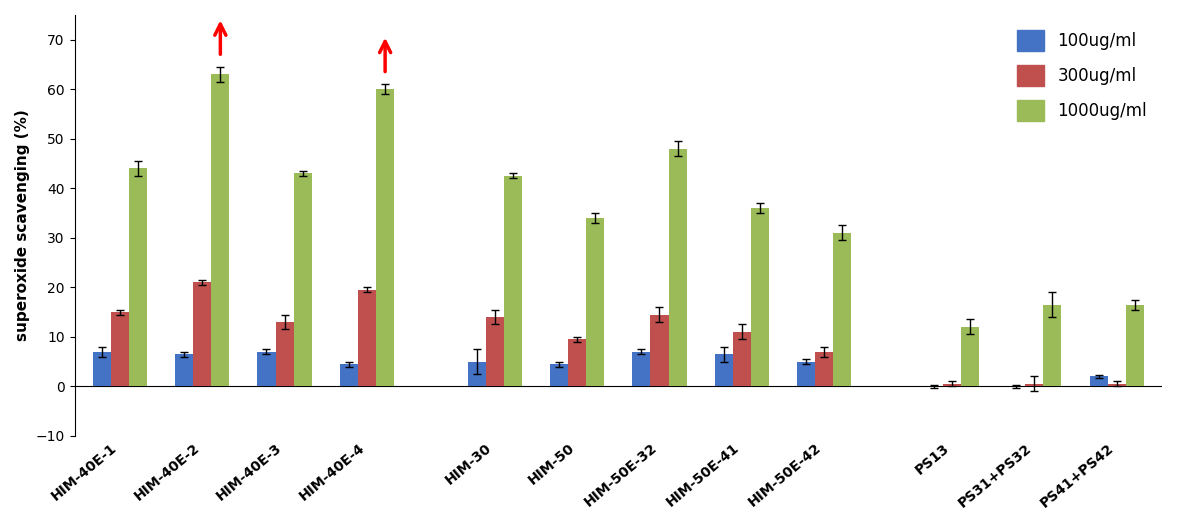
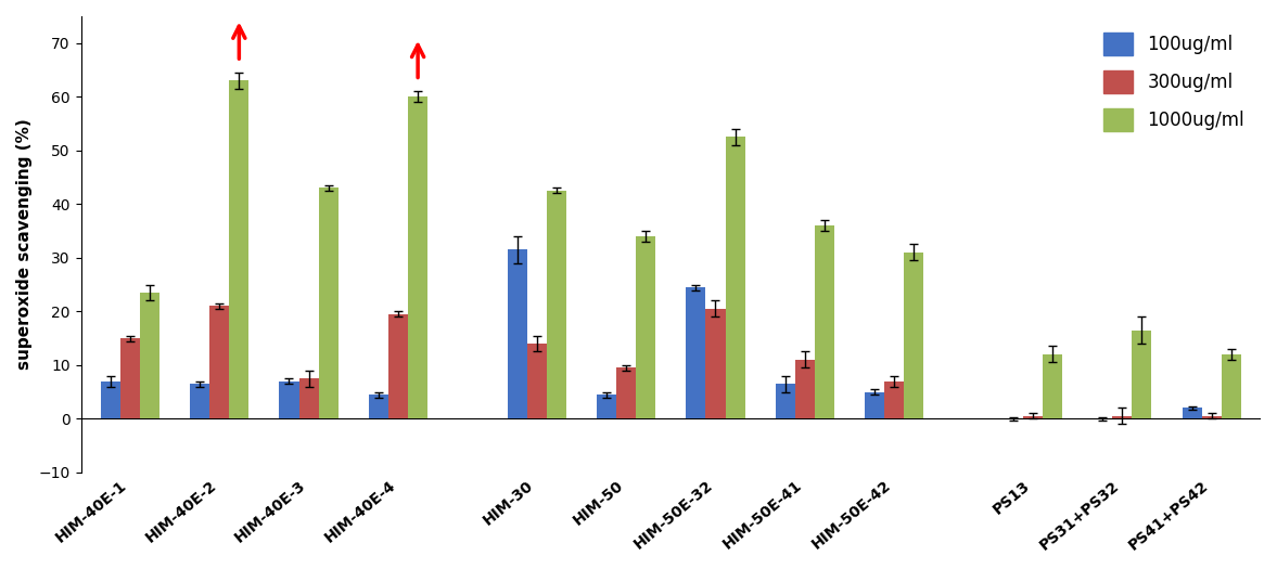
1000ug/ml/HIM-40E-1: 44.0 -> 23.5
300ug/ml/HIM-40E-3: 13.0 -> 7.5
100ug/ml/HIM-30: 5.0 -> 31.5
100ug/ml/HIM-50E-32: 7.0 -> 24.5
300ug/ml/HIM-50E-32: 14.5 -> 20.5
1000ug/ml/HIM-50E-32: 48.0 -> 52.5
1000ug/ml/PS41+PS42: 16.5 -> 12.0
